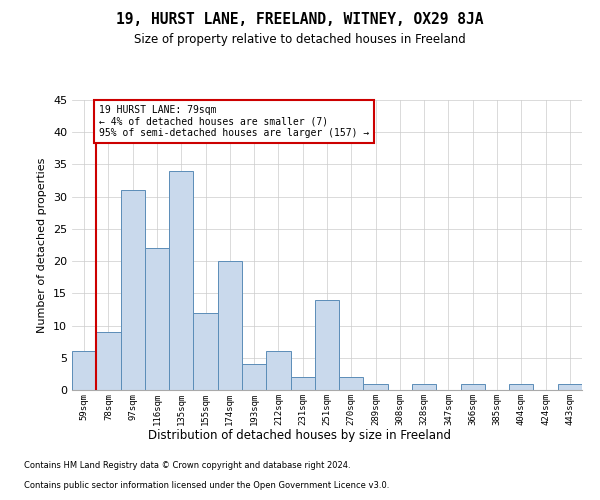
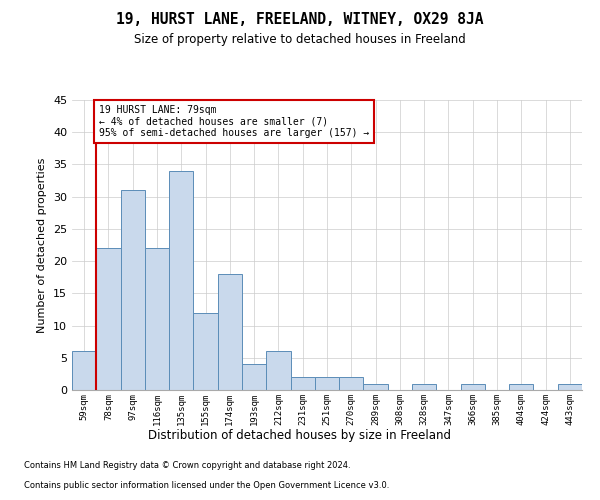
78sqm: 9 -> 22
174sqm: 20 -> 18
251sqm: 14 -> 2
